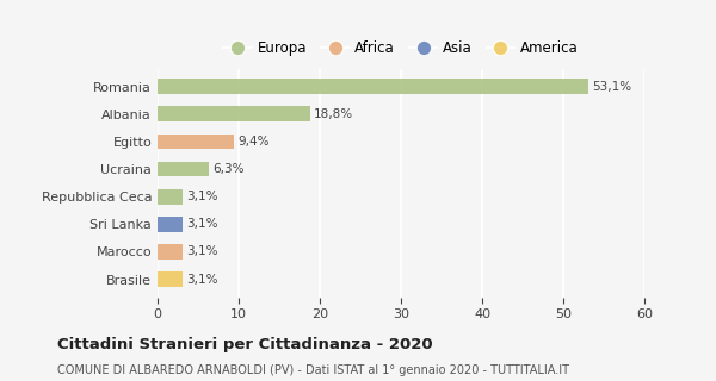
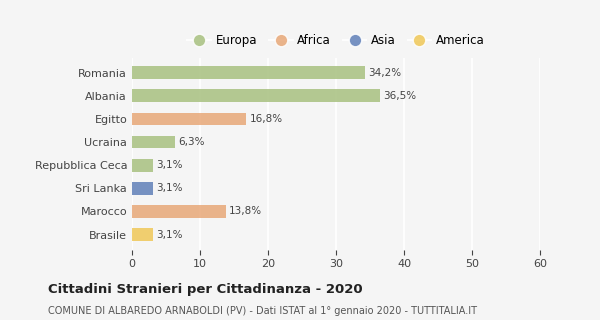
Romania: 53,1% -> 34,2%
Albania: 18,8% -> 36,5%
Egitto: 9,4% -> 16,8%
Marocco: 3,1% -> 13,8%
